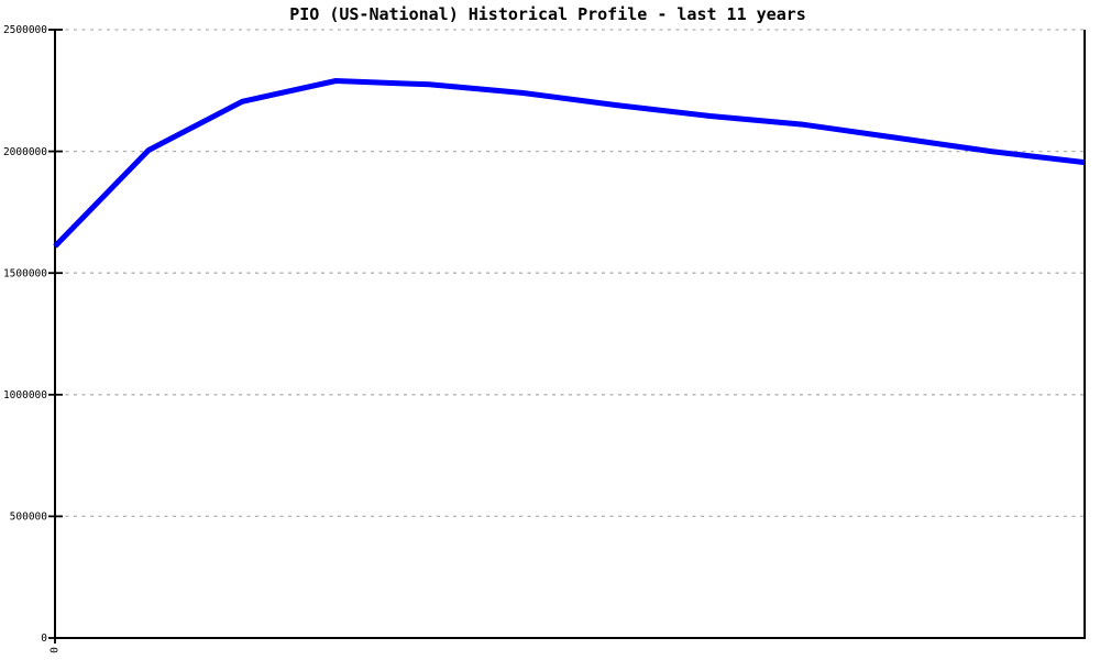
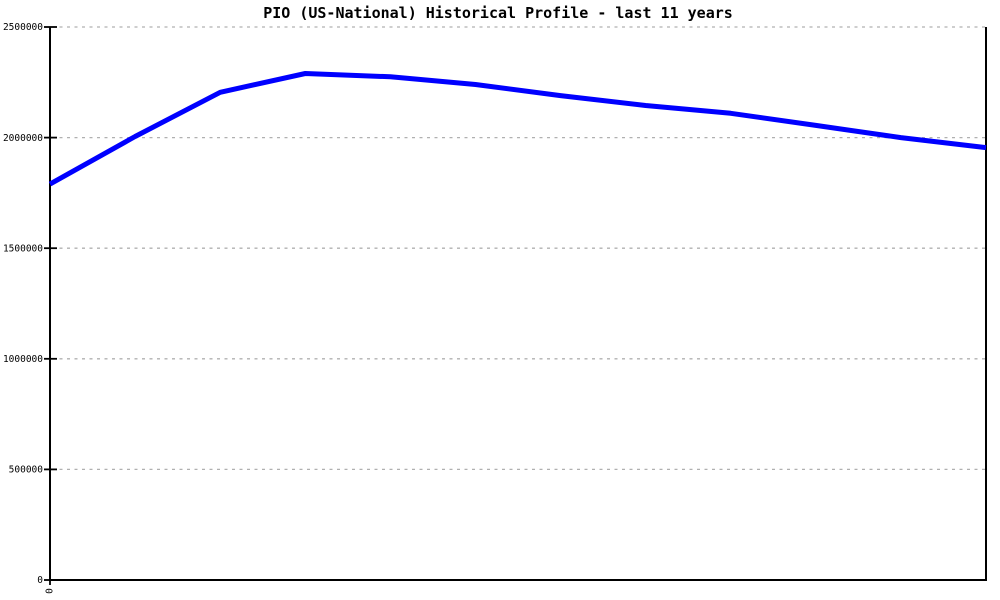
0: 1610000 -> 1790000
